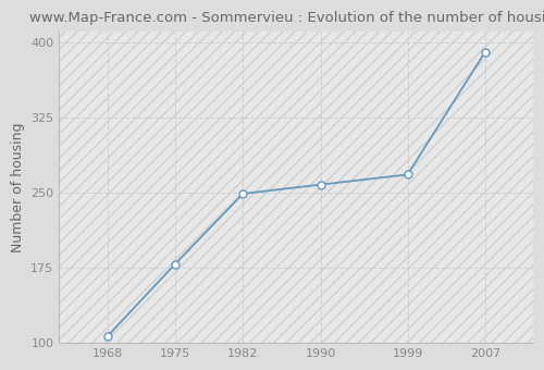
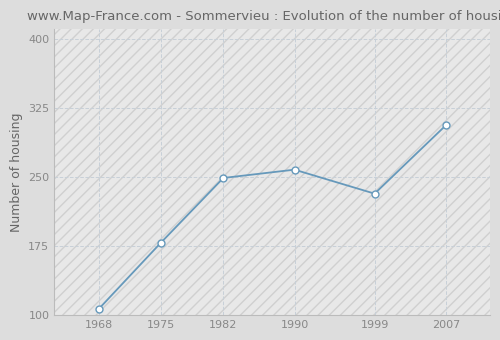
1999: 268 -> 232
2007: 390 -> 306
